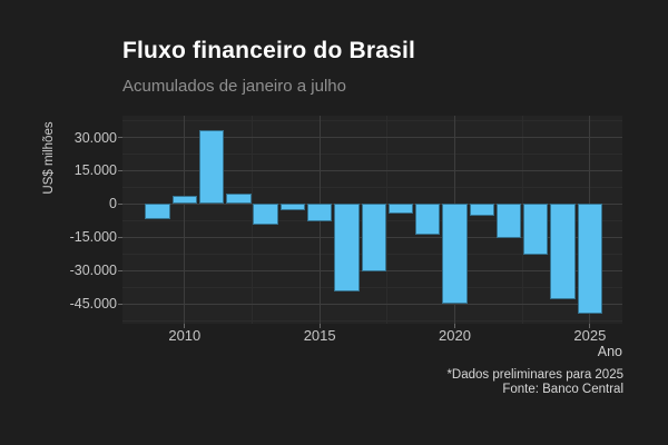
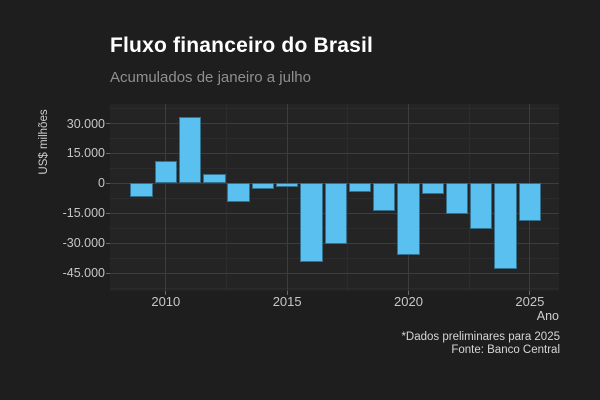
2010: 4000 -> 11000
2015: -8000 -> -2000
2020: -45000 -> -36000
2025: -50000 -> -19000
